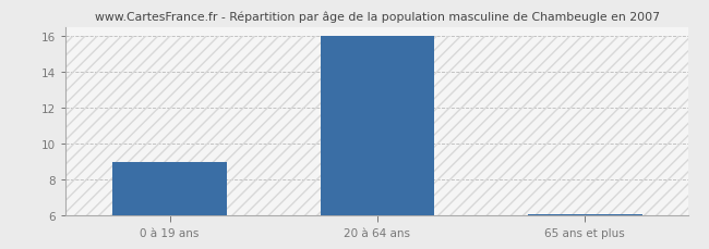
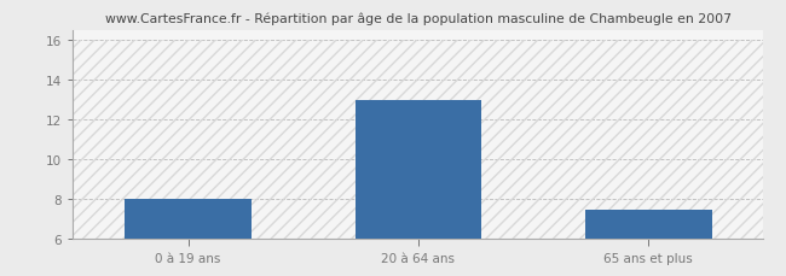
0 à 19 ans: 9.0 -> 8.0
20 à 64 ans: 16.0 -> 13.0
65 ans et plus: 6.1 -> 7.5
